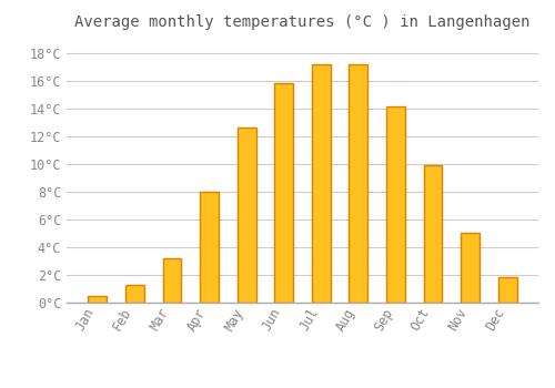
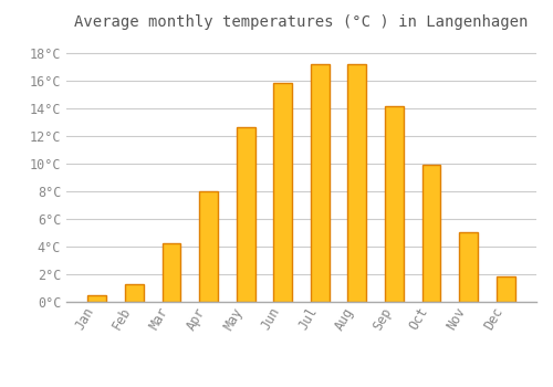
Mar: 3.2°C -> 4.2°C
